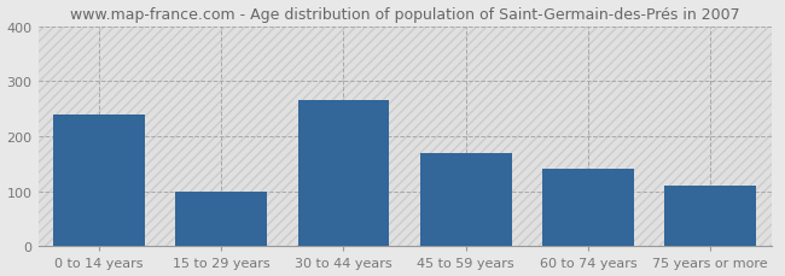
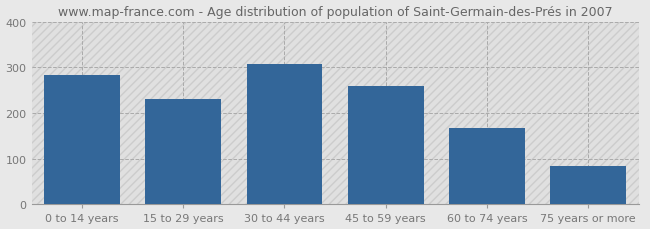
0 to 14 years: 240 -> 283
15 to 29 years: 100 -> 231
30 to 44 years: 265 -> 307
45 to 59 years: 170 -> 260
60 to 74 years: 140 -> 167
75 years or more: 110 -> 85
